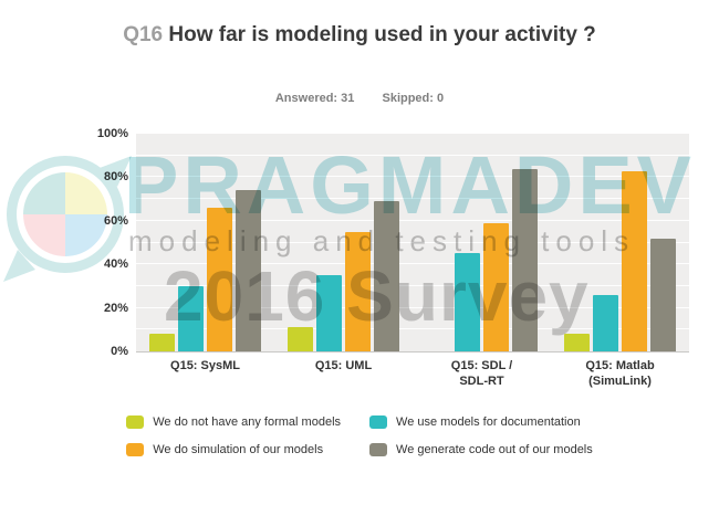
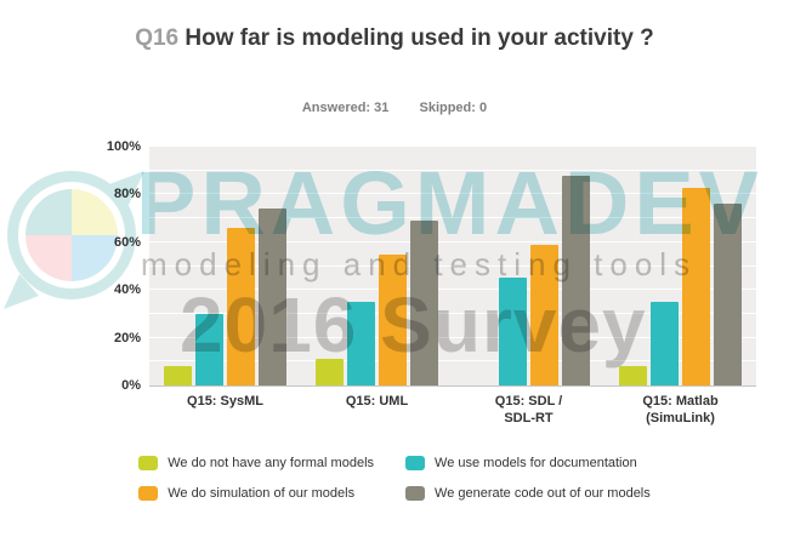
We generate code out of our models/Q15: SDL / SDL-RT: 84% -> 88%
We use models for documentation/Q15: Matlab (SimuLink): 26% -> 35%
We generate code out of our models/Q15: Matlab (SimuLink): 52% -> 76%
